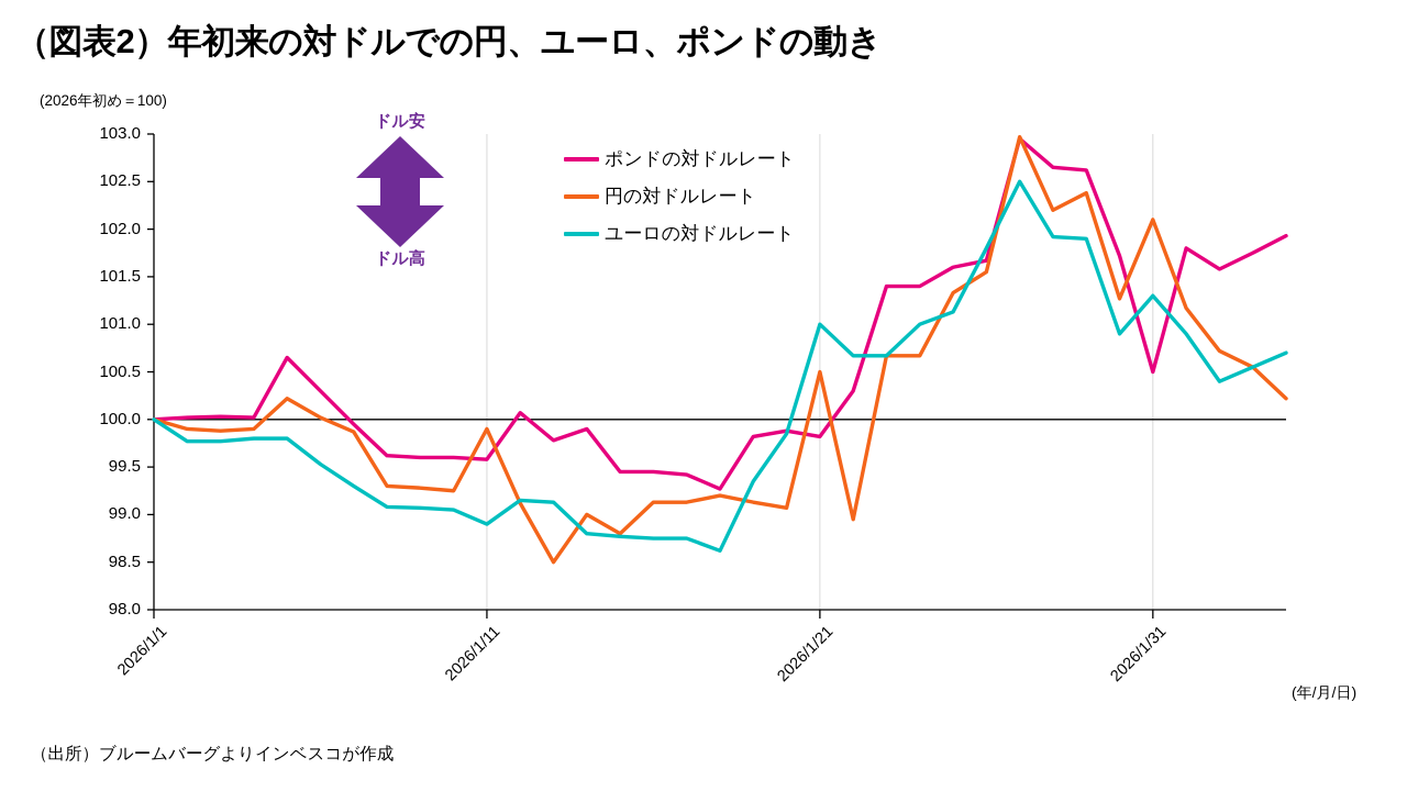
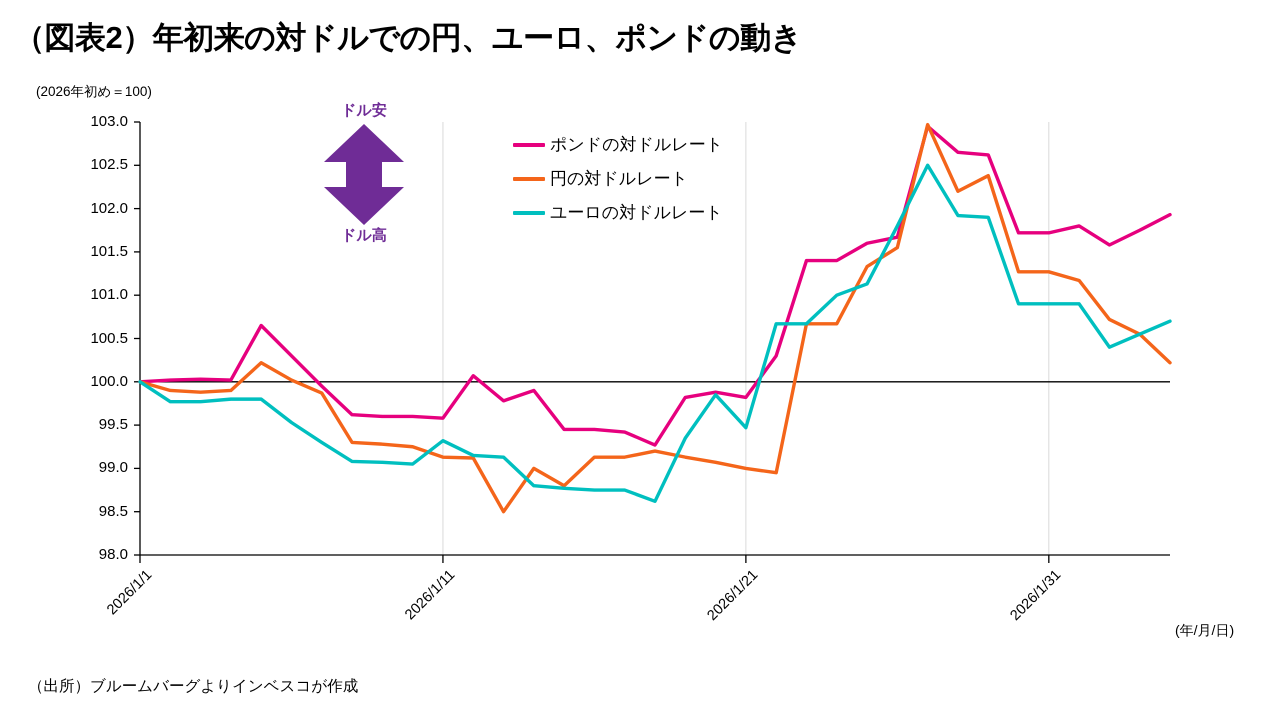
円の対ドルレート/2026/1/11: 99.9 -> 99.1
ユーロの対ドルレート/2026/1/11: 98.9 -> 99.3
円の対ドルレート/2026/1/21: 100.5 -> 99.0
ユーロの対ドルレート/2026/1/21: 101.0 -> 99.5
ポンドの対ドルレート/2026/1/31: 100.5 -> 101.7
円の対ドルレート/2026/1/31: 102.1 -> 101.3
ユーロの対ドルレート/2026/1/31: 101.3 -> 100.9
